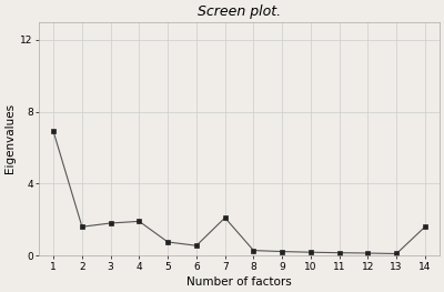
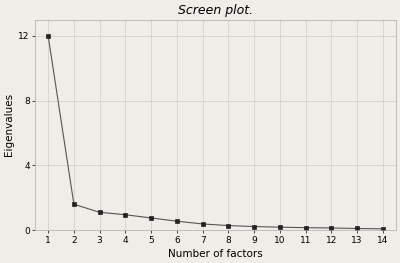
1: 6.9 -> 12.0
3: 1.8 -> 1.1
4: 1.9 -> 0.9
7: 2.1 -> 0.4
14: 1.6 -> 0.1
